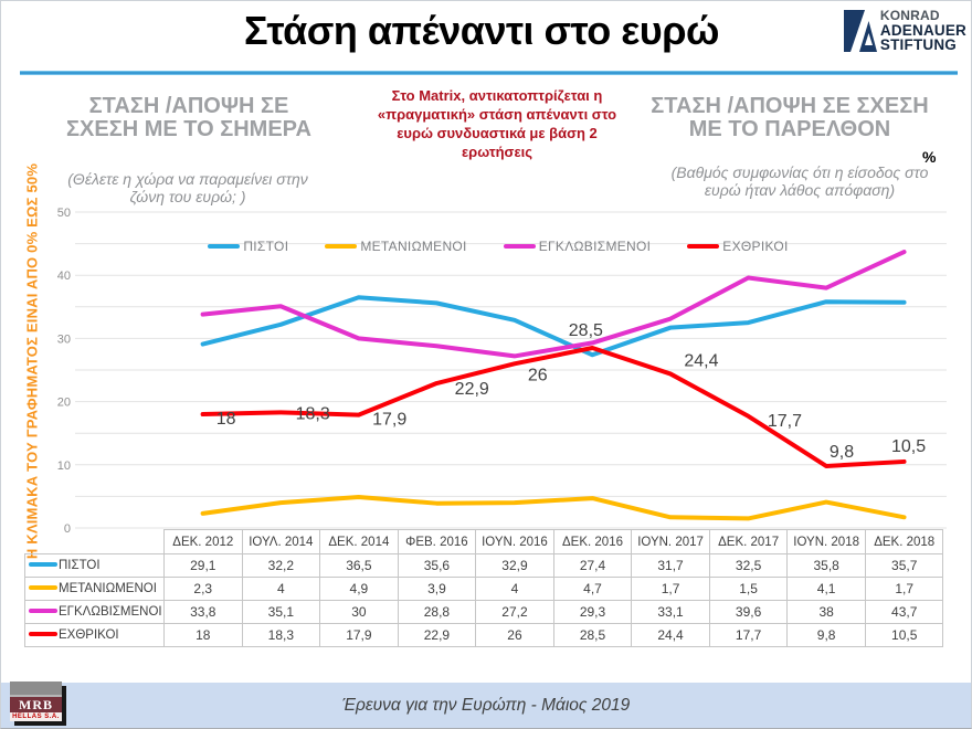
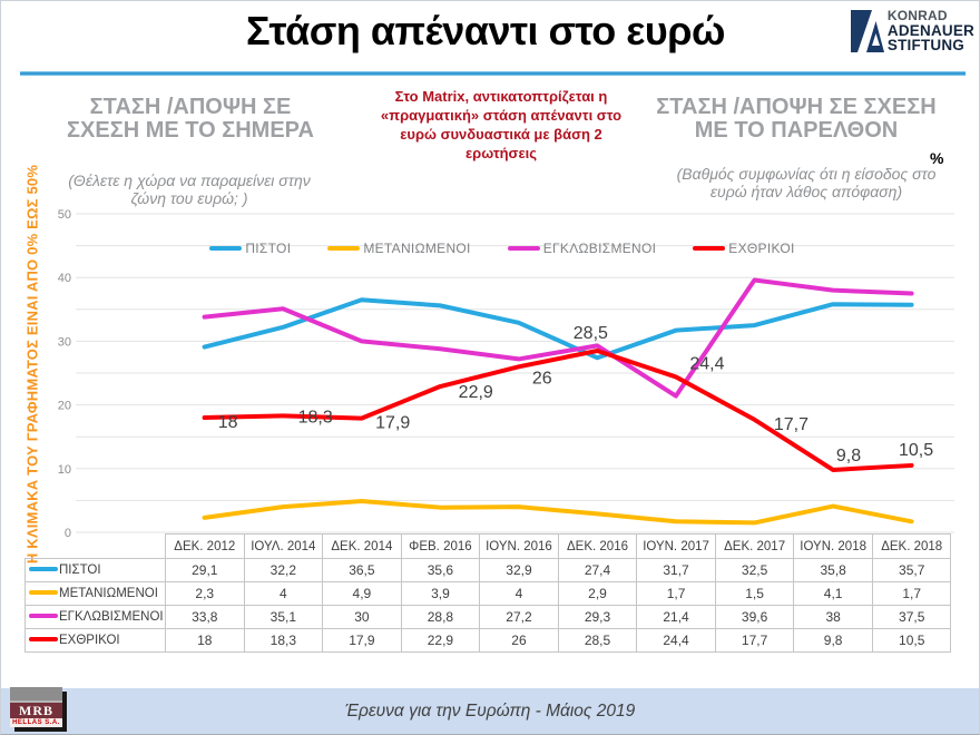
ΜΕΤΑΝΙΩΜΕΝΟΙ/ΔΕΚ. 2016: 4,7 -> 2,9
ΕΓΚΛΩΒΙΣΜΕΝΟΙ/ΙΟΥΝ. 2017: 33,1 -> 21,4
ΕΓΚΛΩΒΙΣΜΕΝΟΙ/ΔΕΚ. 2018: 43,7 -> 37,5
